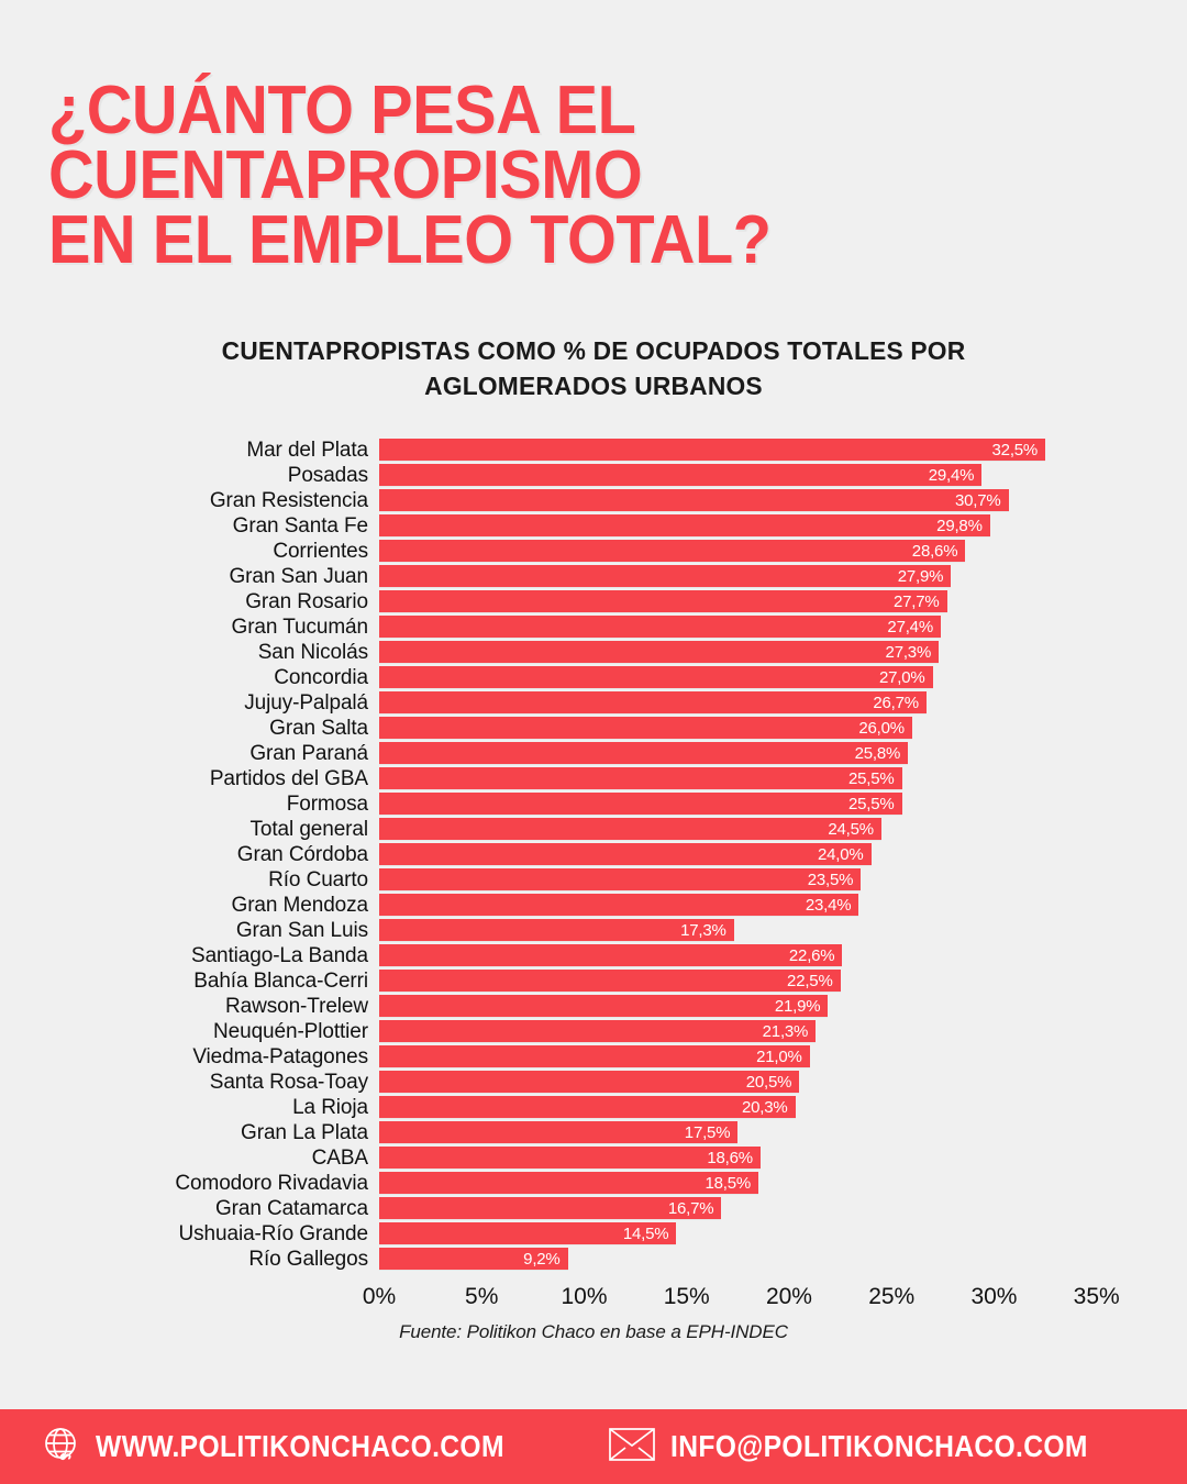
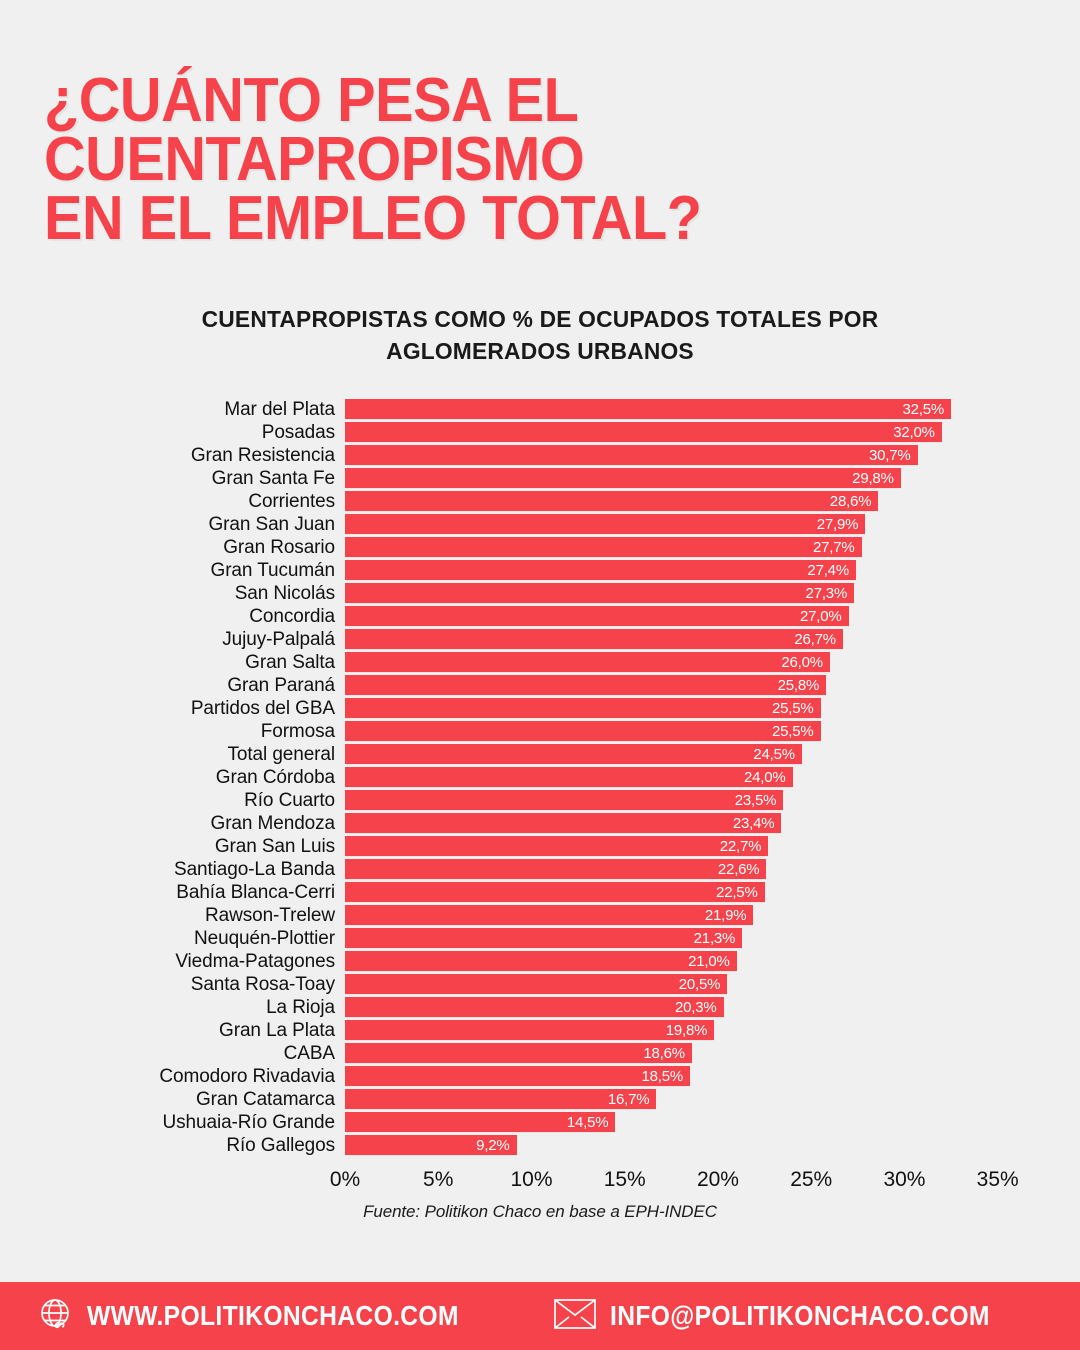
Posadas: 29,4% -> 32,0%
Gran San Luis: 17,3% -> 22,7%
Gran La Plata: 17,5% -> 19,8%
